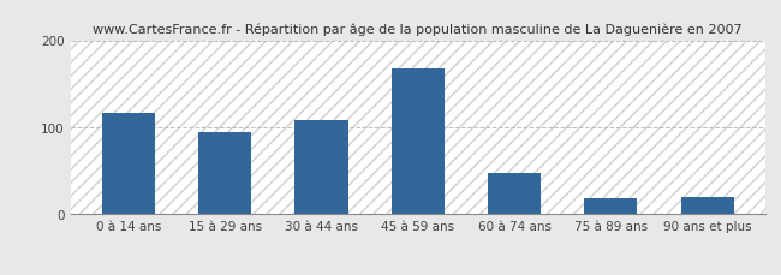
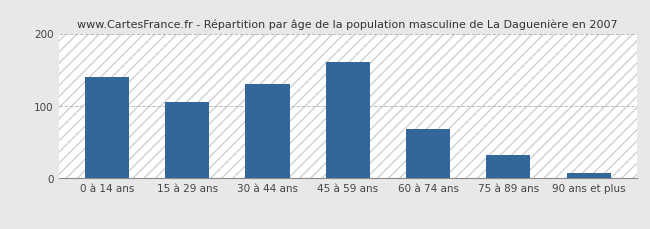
0 à 14 ans: 116 -> 140
15 à 29 ans: 94 -> 105
30 à 44 ans: 108 -> 130
45 à 59 ans: 168 -> 160
60 à 74 ans: 48 -> 68
75 à 89 ans: 18 -> 32
90 ans et plus: 20 -> 8
